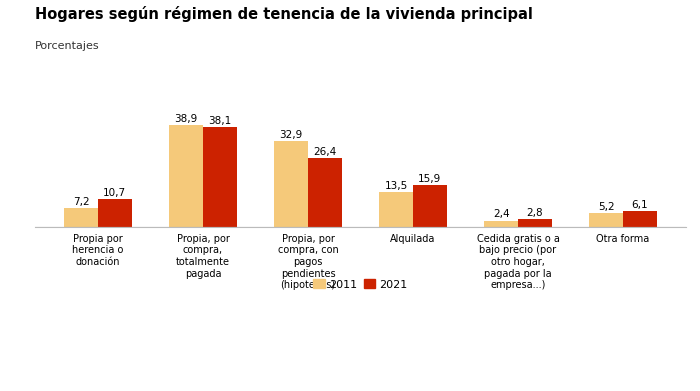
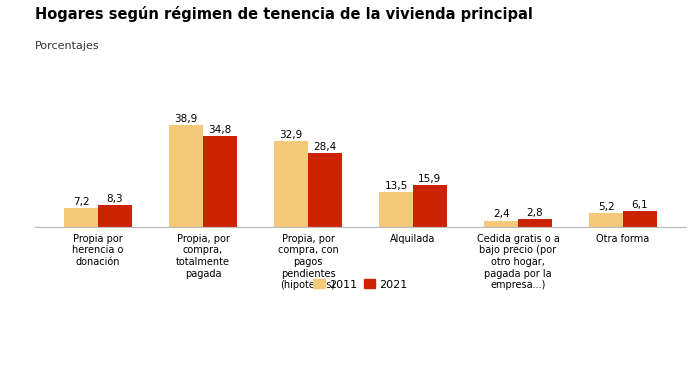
2021/Propia por herencia o donación: 10,7 -> 8,3
2021/Propia, por compra, totalmente pagada: 38,1 -> 34,8
2021/Propia, por compra, con pagos pendientes (hipotecas): 26,4 -> 28,4
